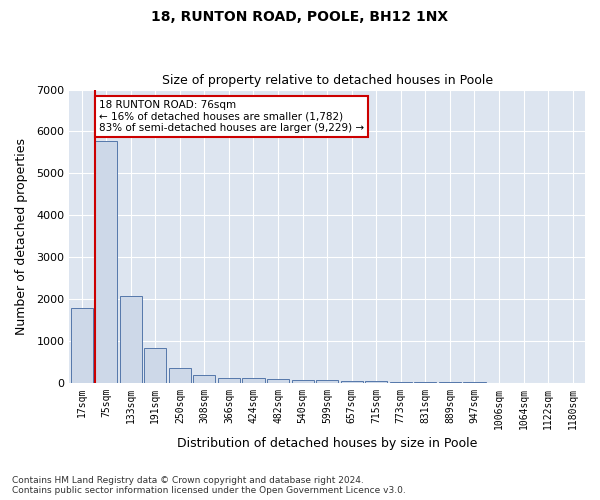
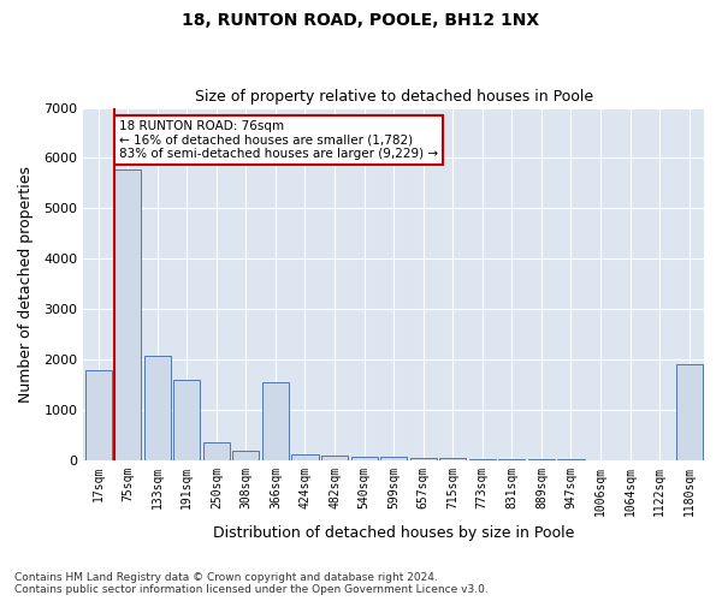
191sqm: 820 -> 1600
366sqm: 120 -> 1550
1180sqm: 0 -> 1900
